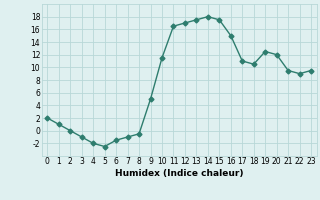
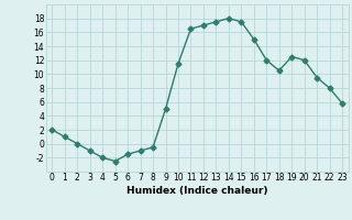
17: 11.0 -> 12.0
22: 9.0 -> 8.0
23: 9.5 -> 5.8
